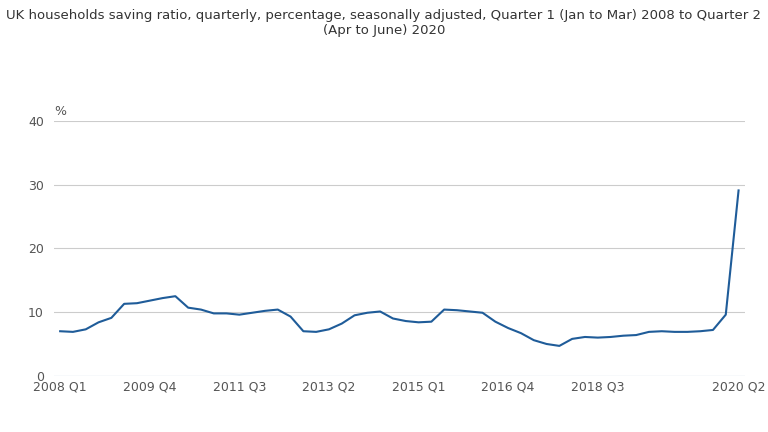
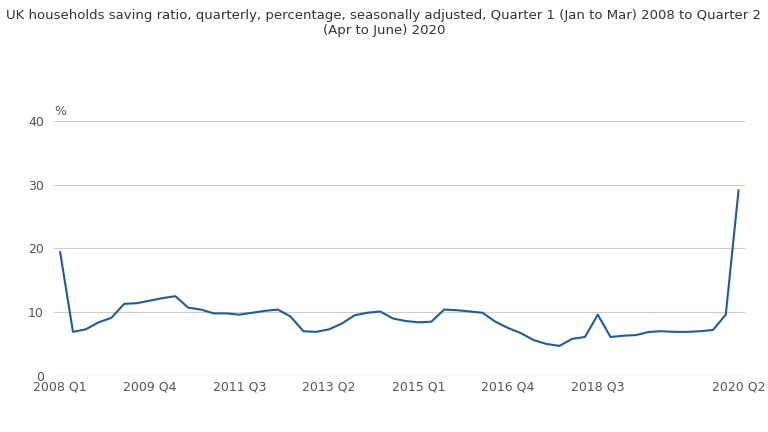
2008 Q1: 7.0 -> 19.4
2018 Q3: 6.0 -> 9.6
